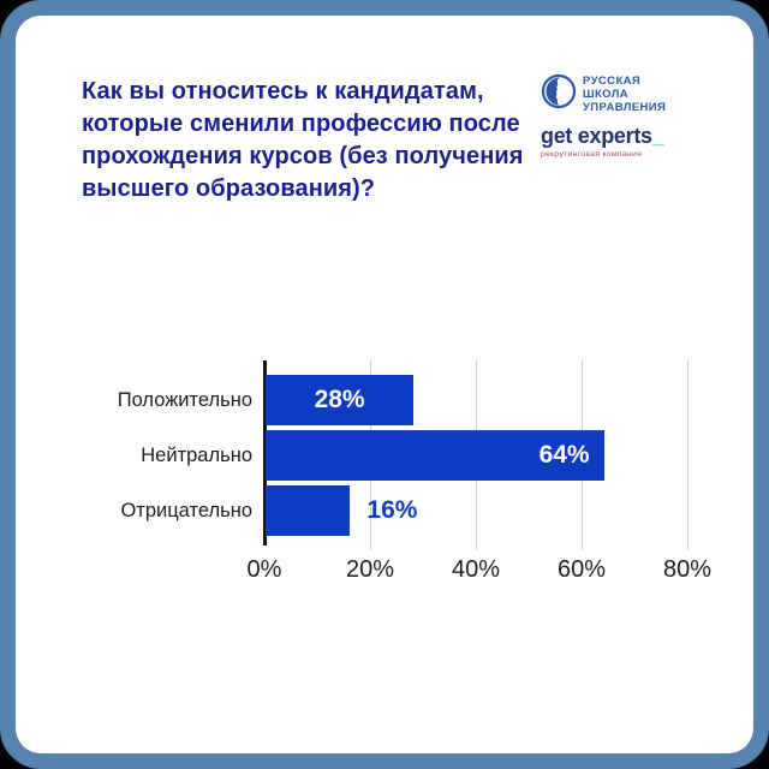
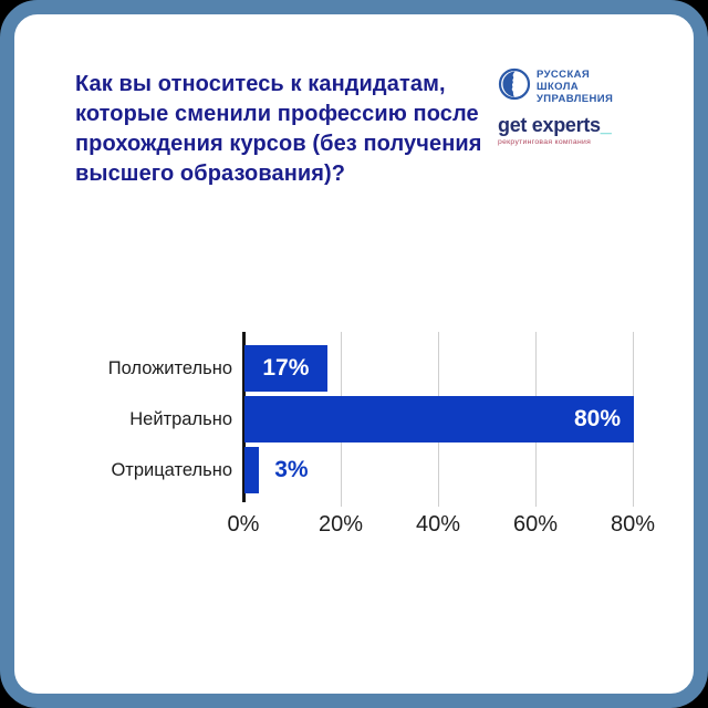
Положительно: 28% -> 17%
Нейтрально: 64% -> 80%
Отрицательно: 16% -> 3%
